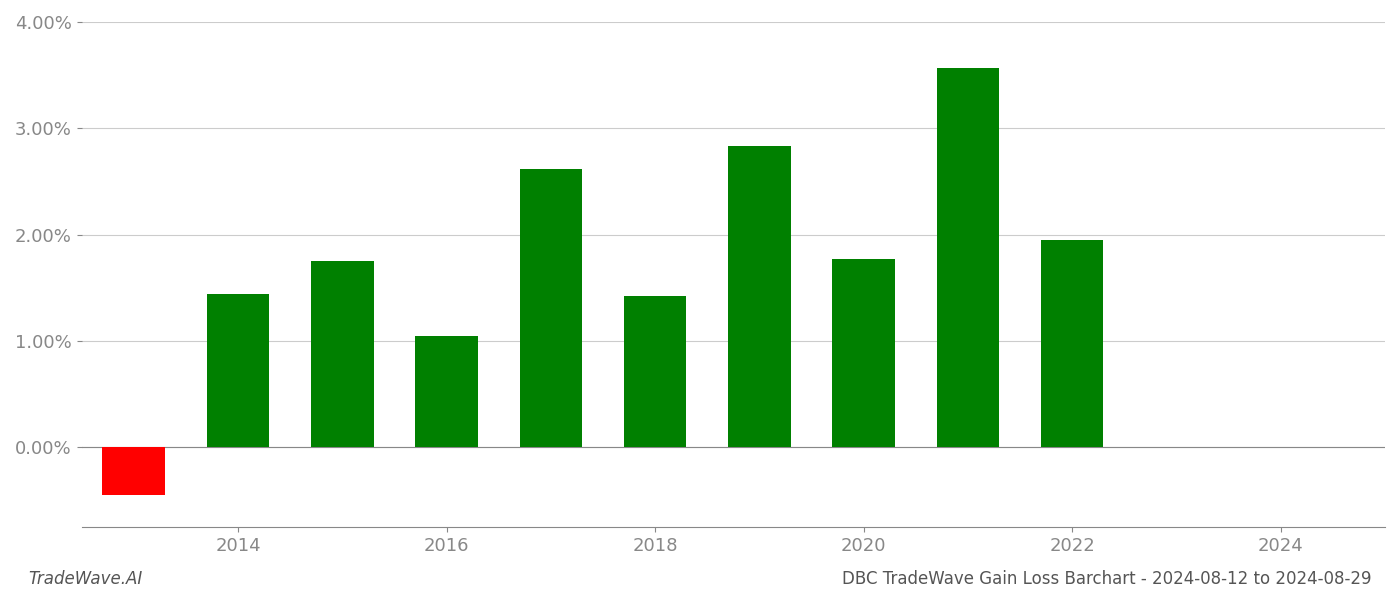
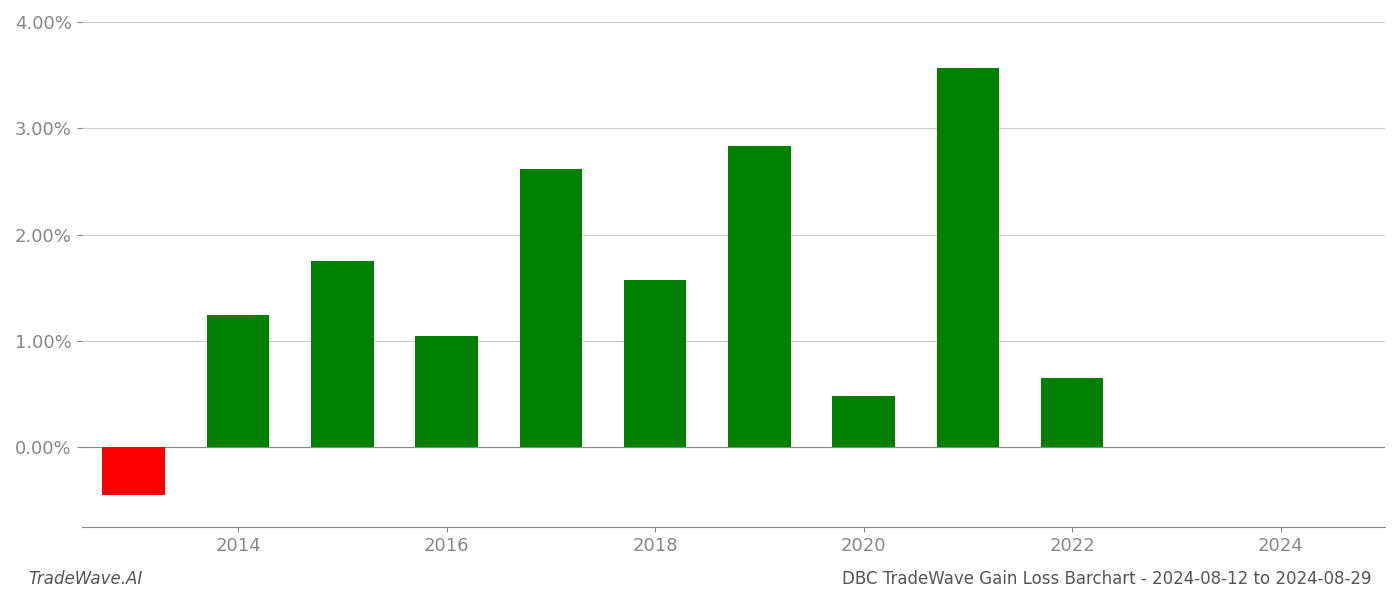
2014: 1.44% -> 1.25%
2018: 1.42% -> 1.57%
2020: 1.77% -> 0.48%
2022: 1.95% -> 0.65%
